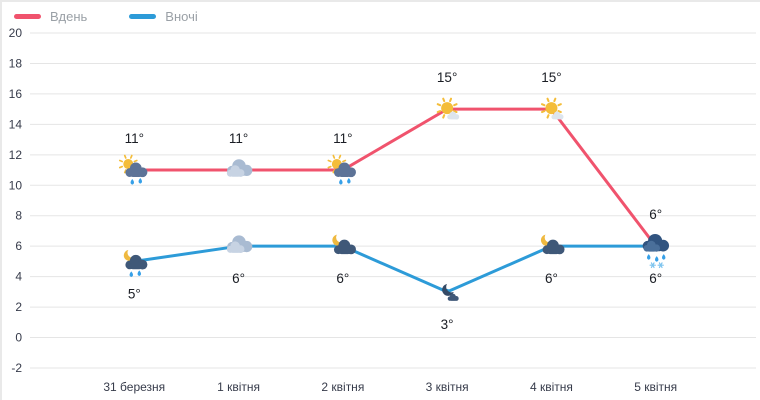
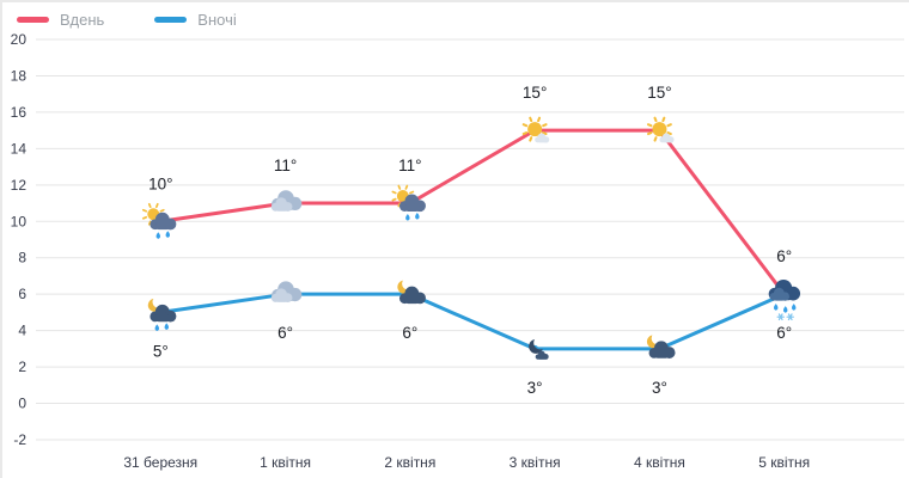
Вдень/31 березня: 11° -> 10°
Вночі/4 квітня: 6° -> 3°
